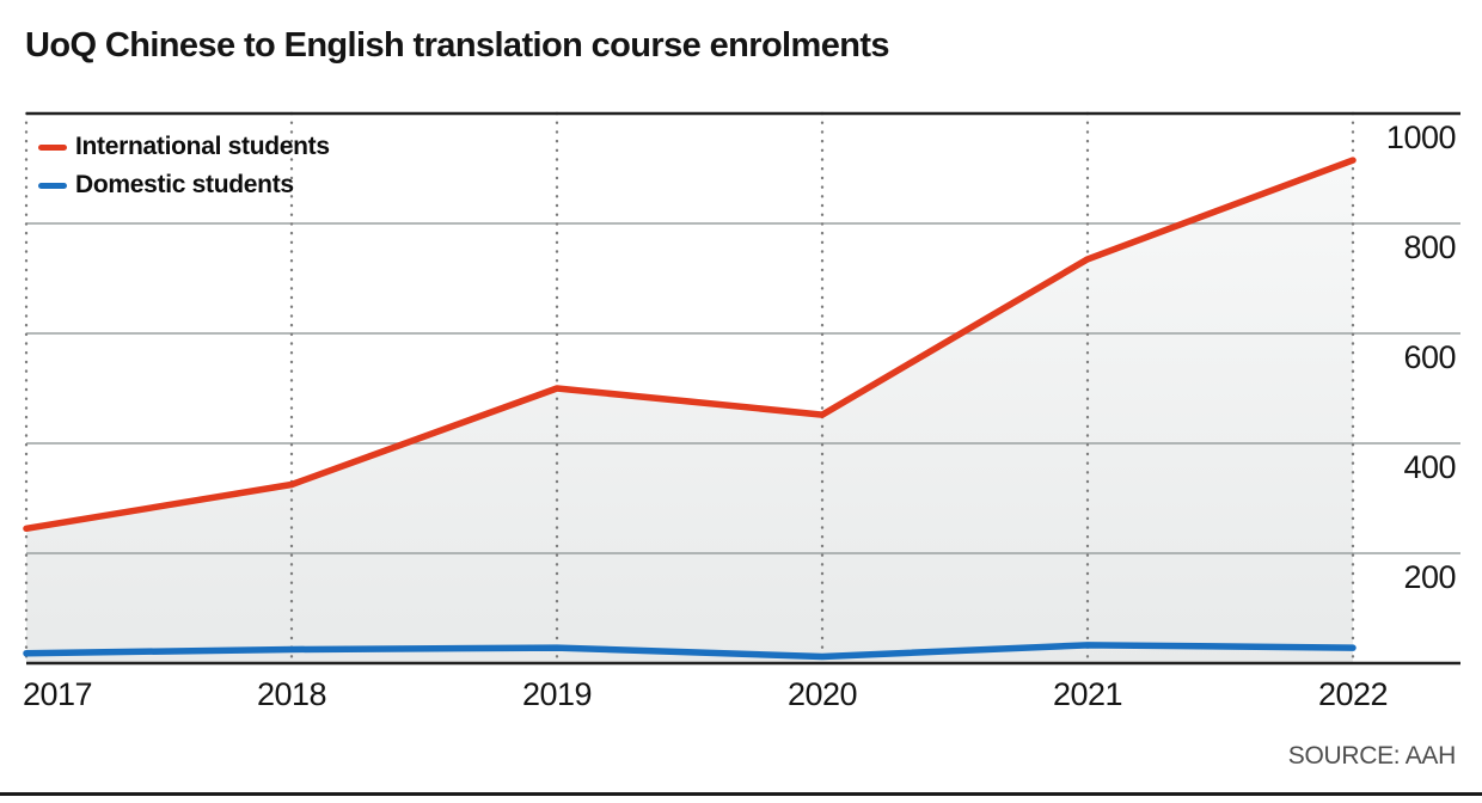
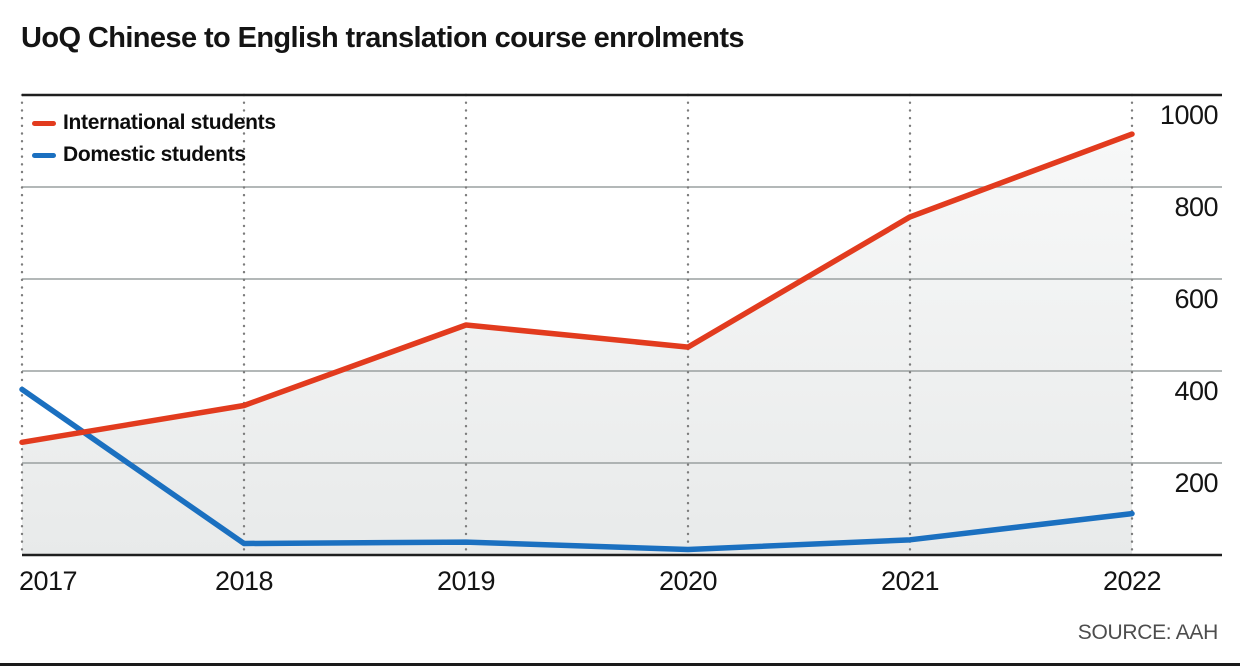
Domestic students/2017: 20 -> 360
Domestic students/2022: 30 -> 90
